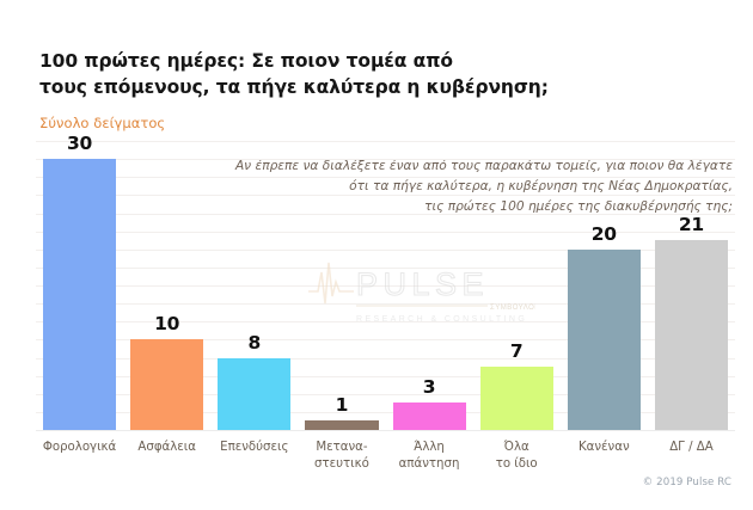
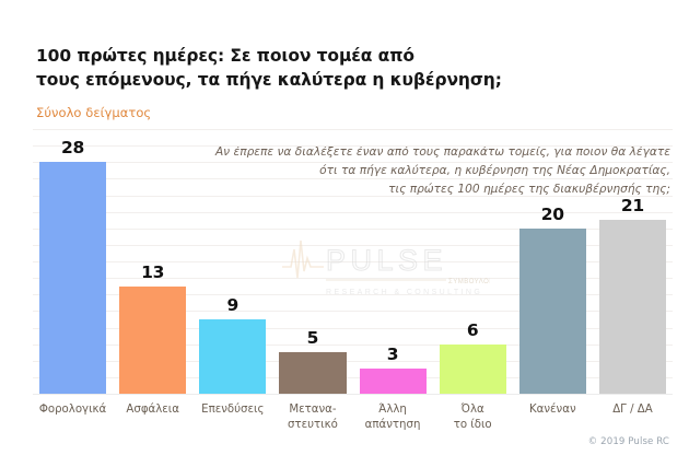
Φορολογικά: 30 -> 28
Ασφάλεια: 10 -> 13
Επενδύσεις: 8 -> 9
Μετανα- στευτικό: 1 -> 5
Όλα το ίδιο: 7 -> 6
